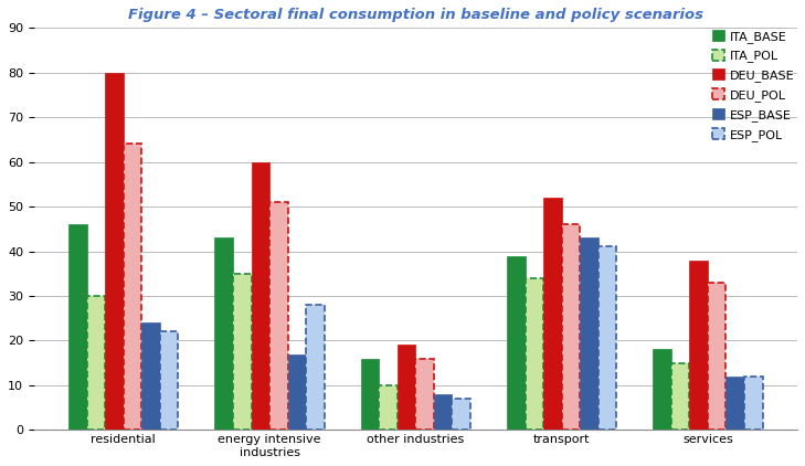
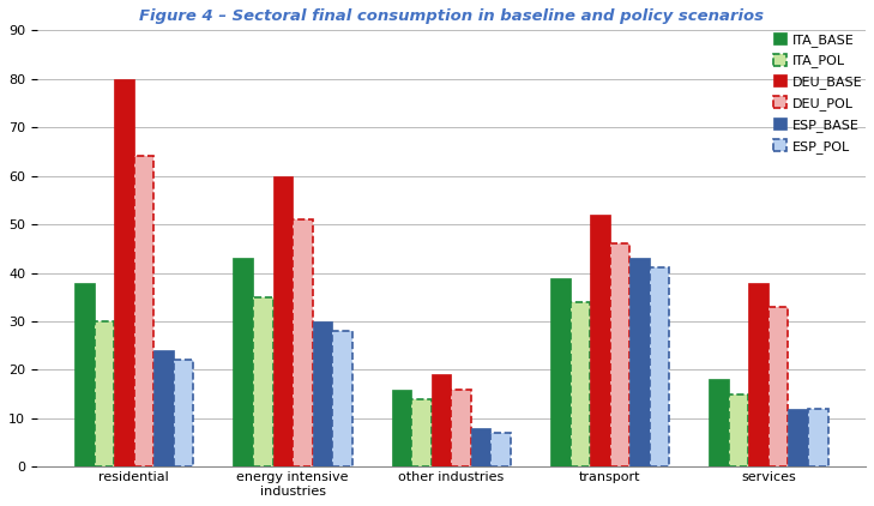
ITA_BASE/residential: 46 -> 38
ESP_BASE/energy intensive industries: 17 -> 30
ITA_POL/other industries: 10 -> 14
